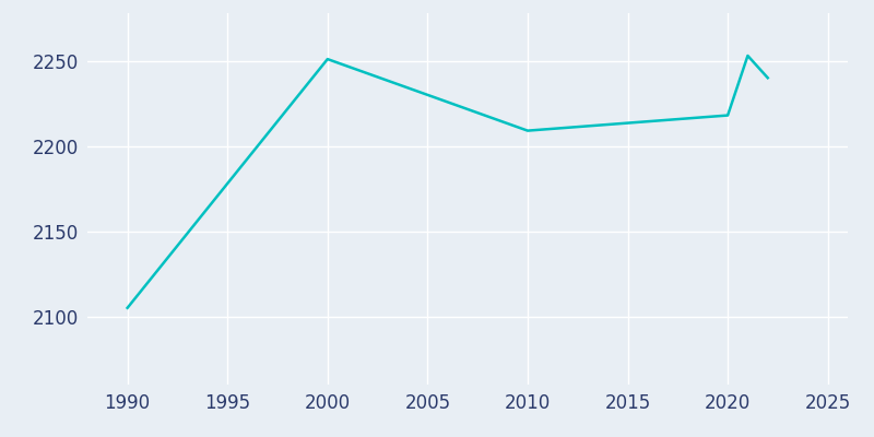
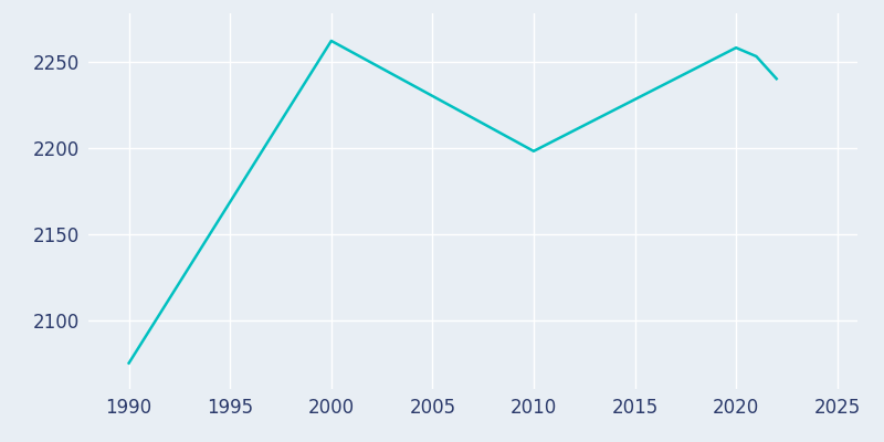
1990: 2105 -> 2075
2000: 2251 -> 2262
2010: 2209 -> 2198
2020: 2218 -> 2258
